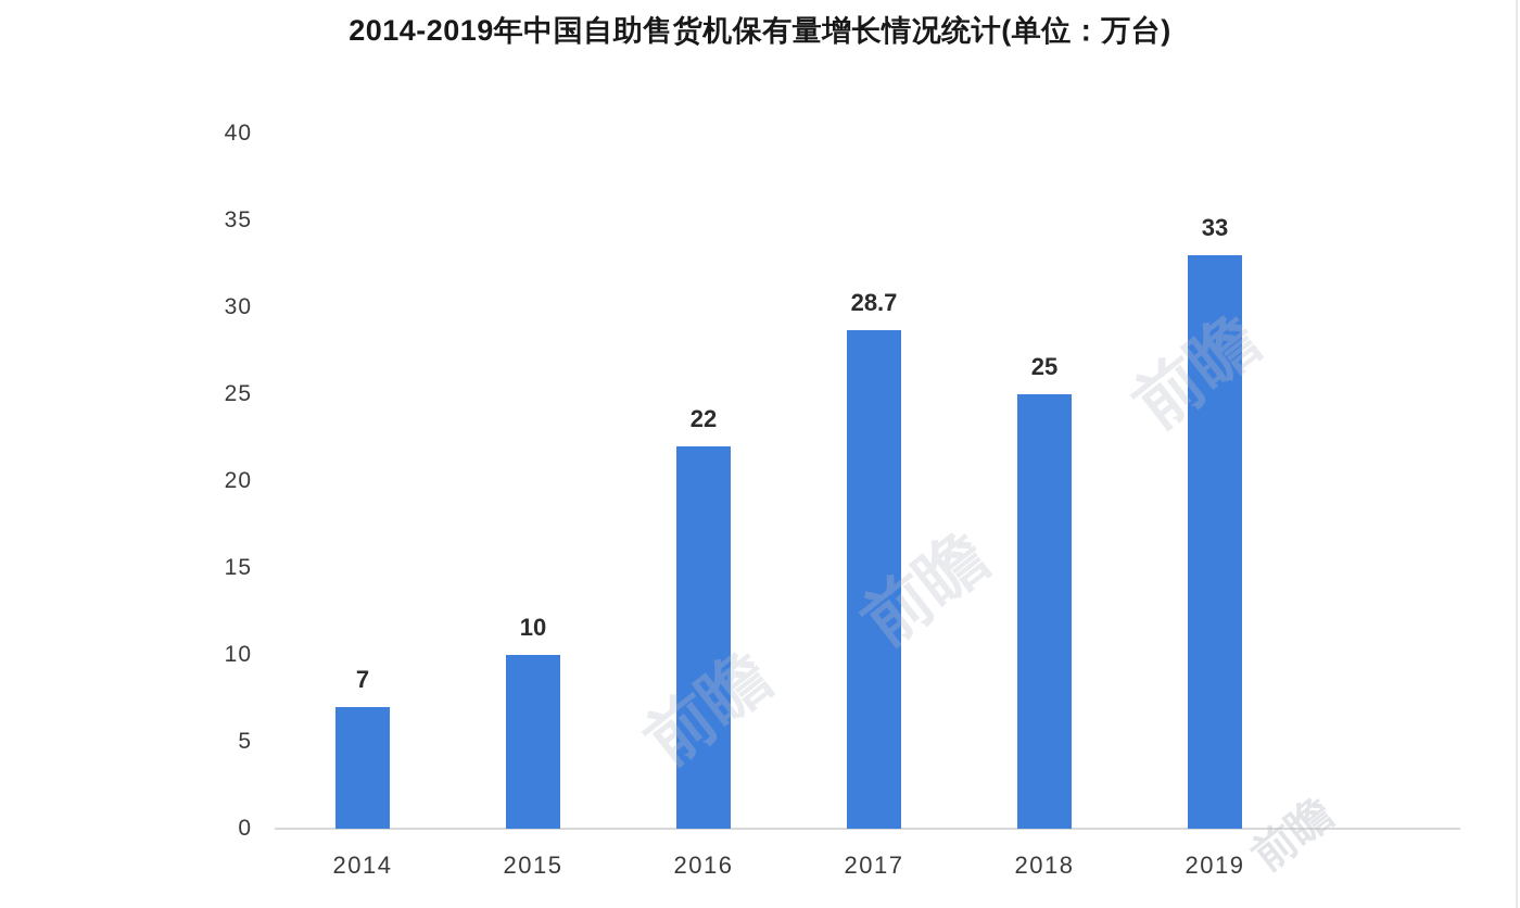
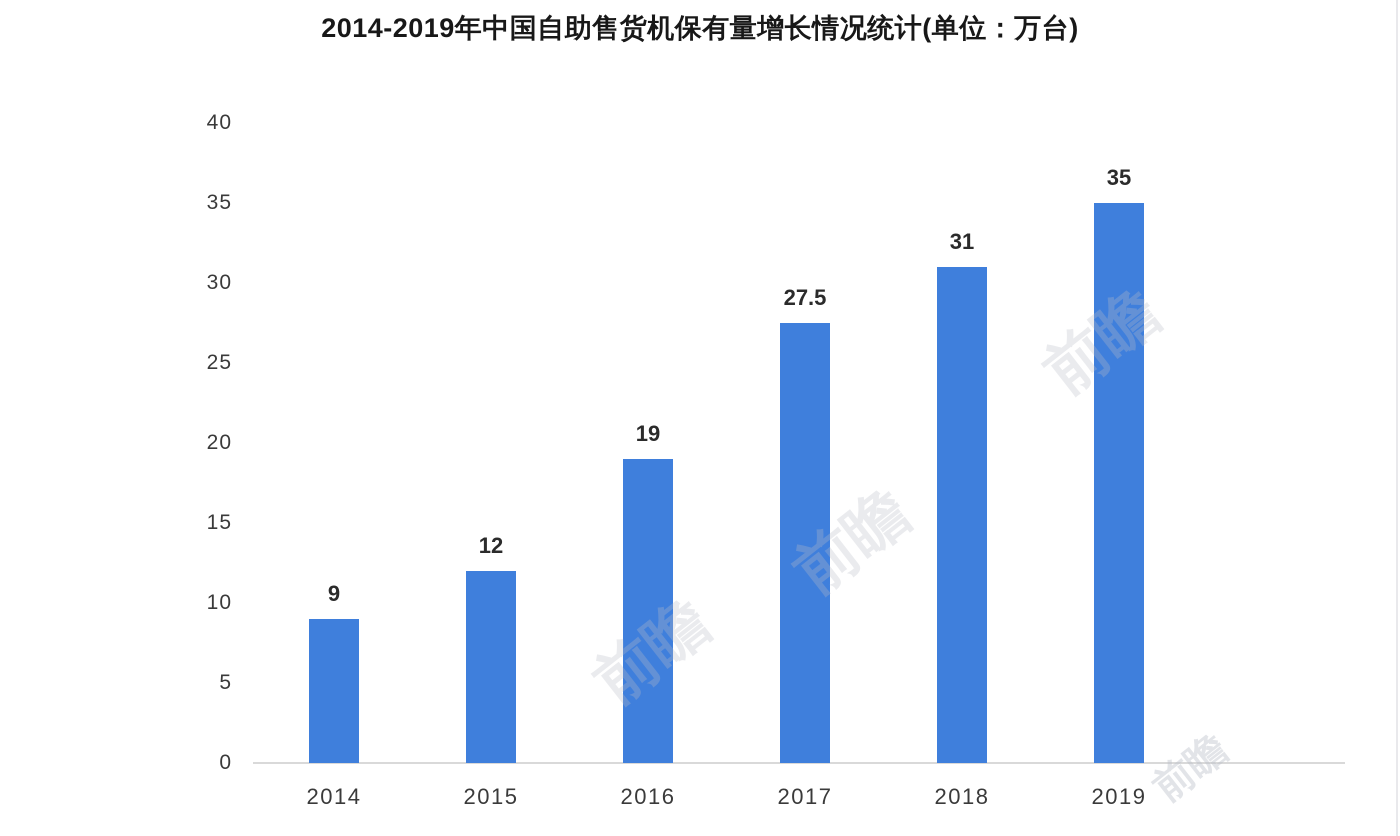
2014: 7 -> 9
2015: 10 -> 12
2016: 22 -> 19
2017: 28.7 -> 27.5
2018: 25 -> 31
2019: 33 -> 35
